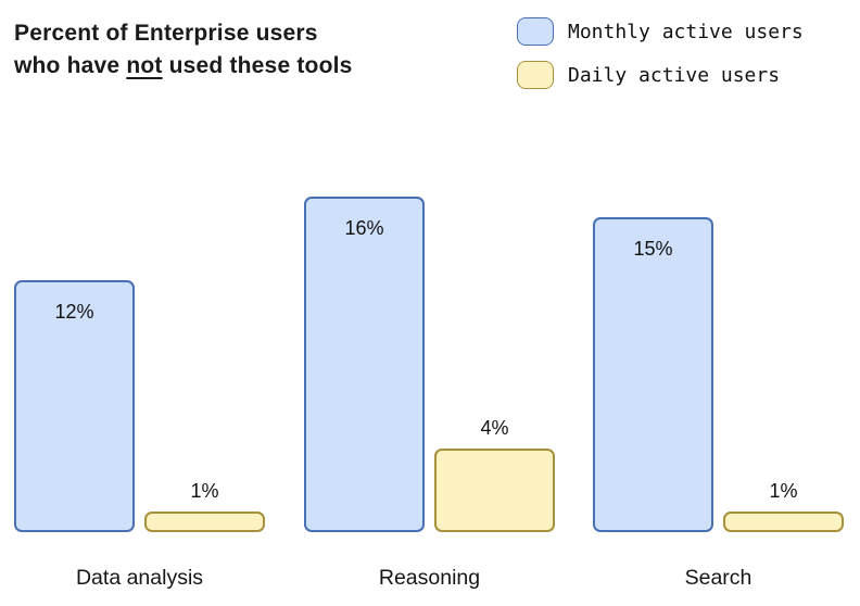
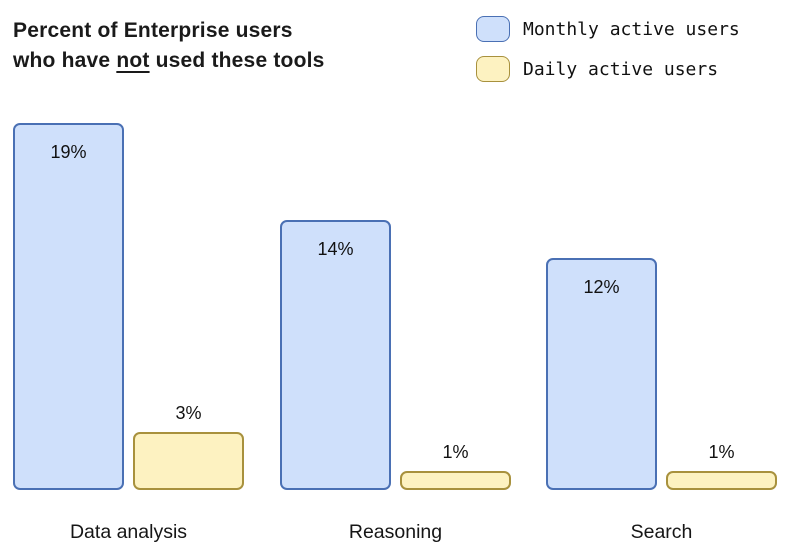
Monthly active users/Data analysis: 12% -> 19%
Daily active users/Data analysis: 1% -> 3%
Monthly active users/Reasoning: 16% -> 14%
Daily active users/Reasoning: 4% -> 1%
Monthly active users/Search: 15% -> 12%
